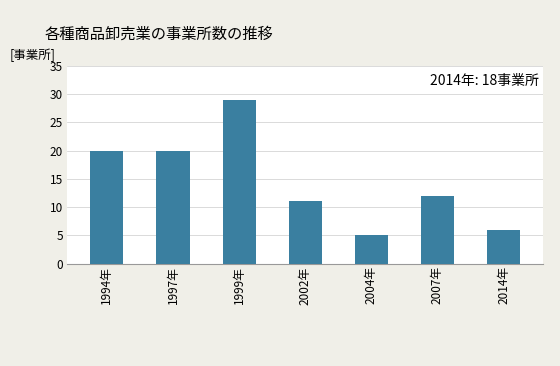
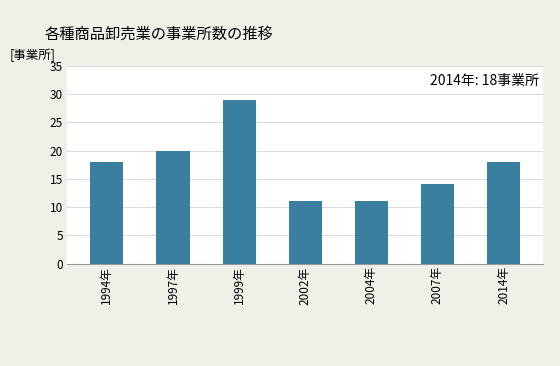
1994年: 20 -> 18
2004年: 5 -> 11
2007年: 12 -> 14
2014年: 6 -> 18
